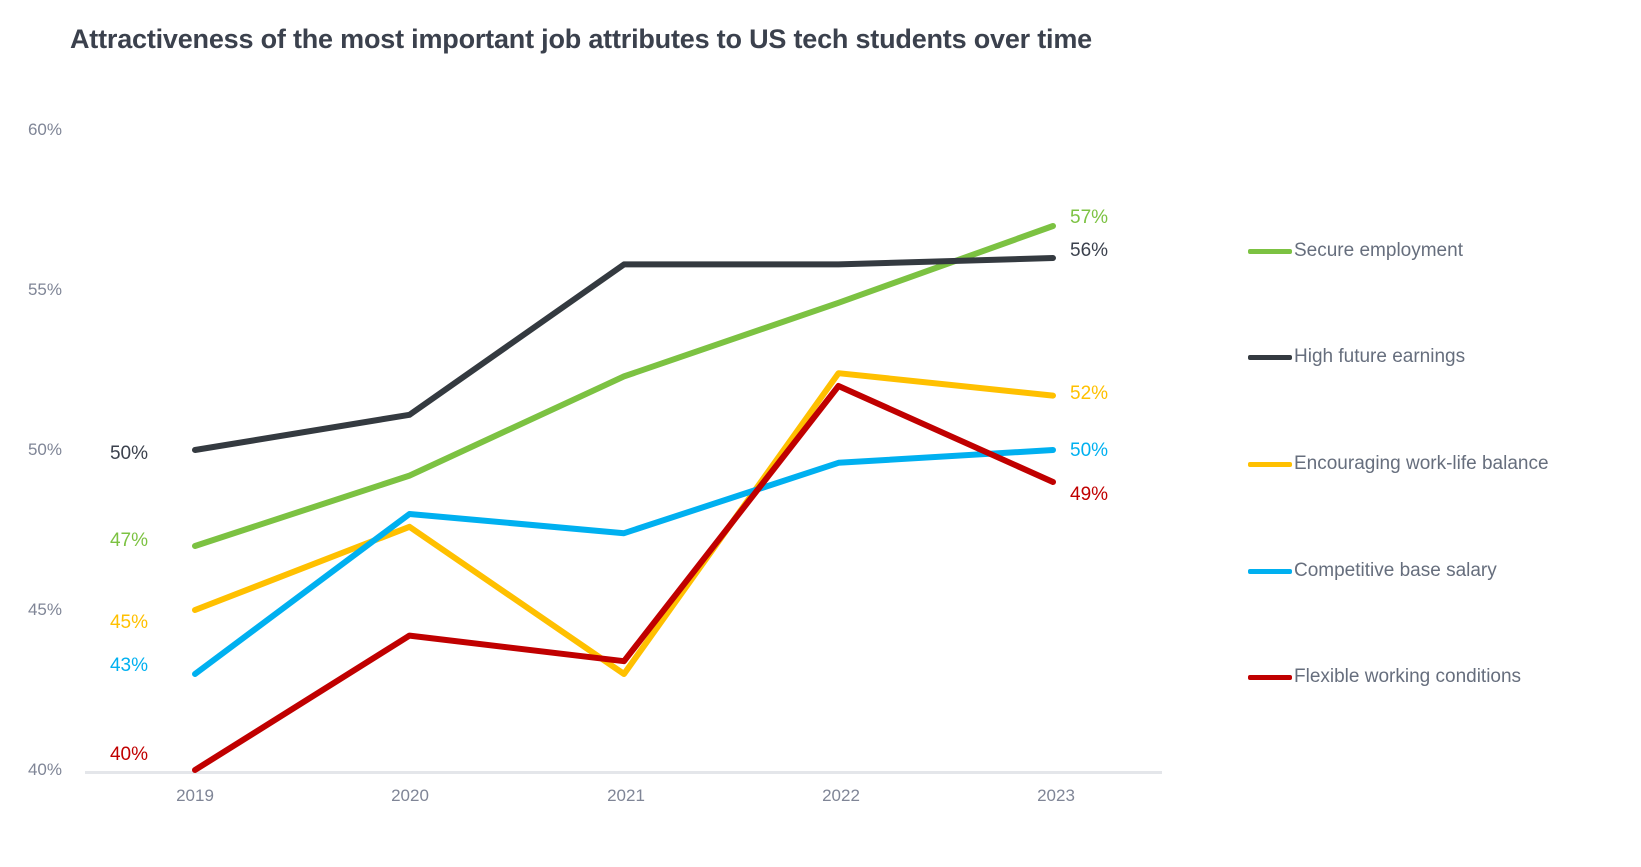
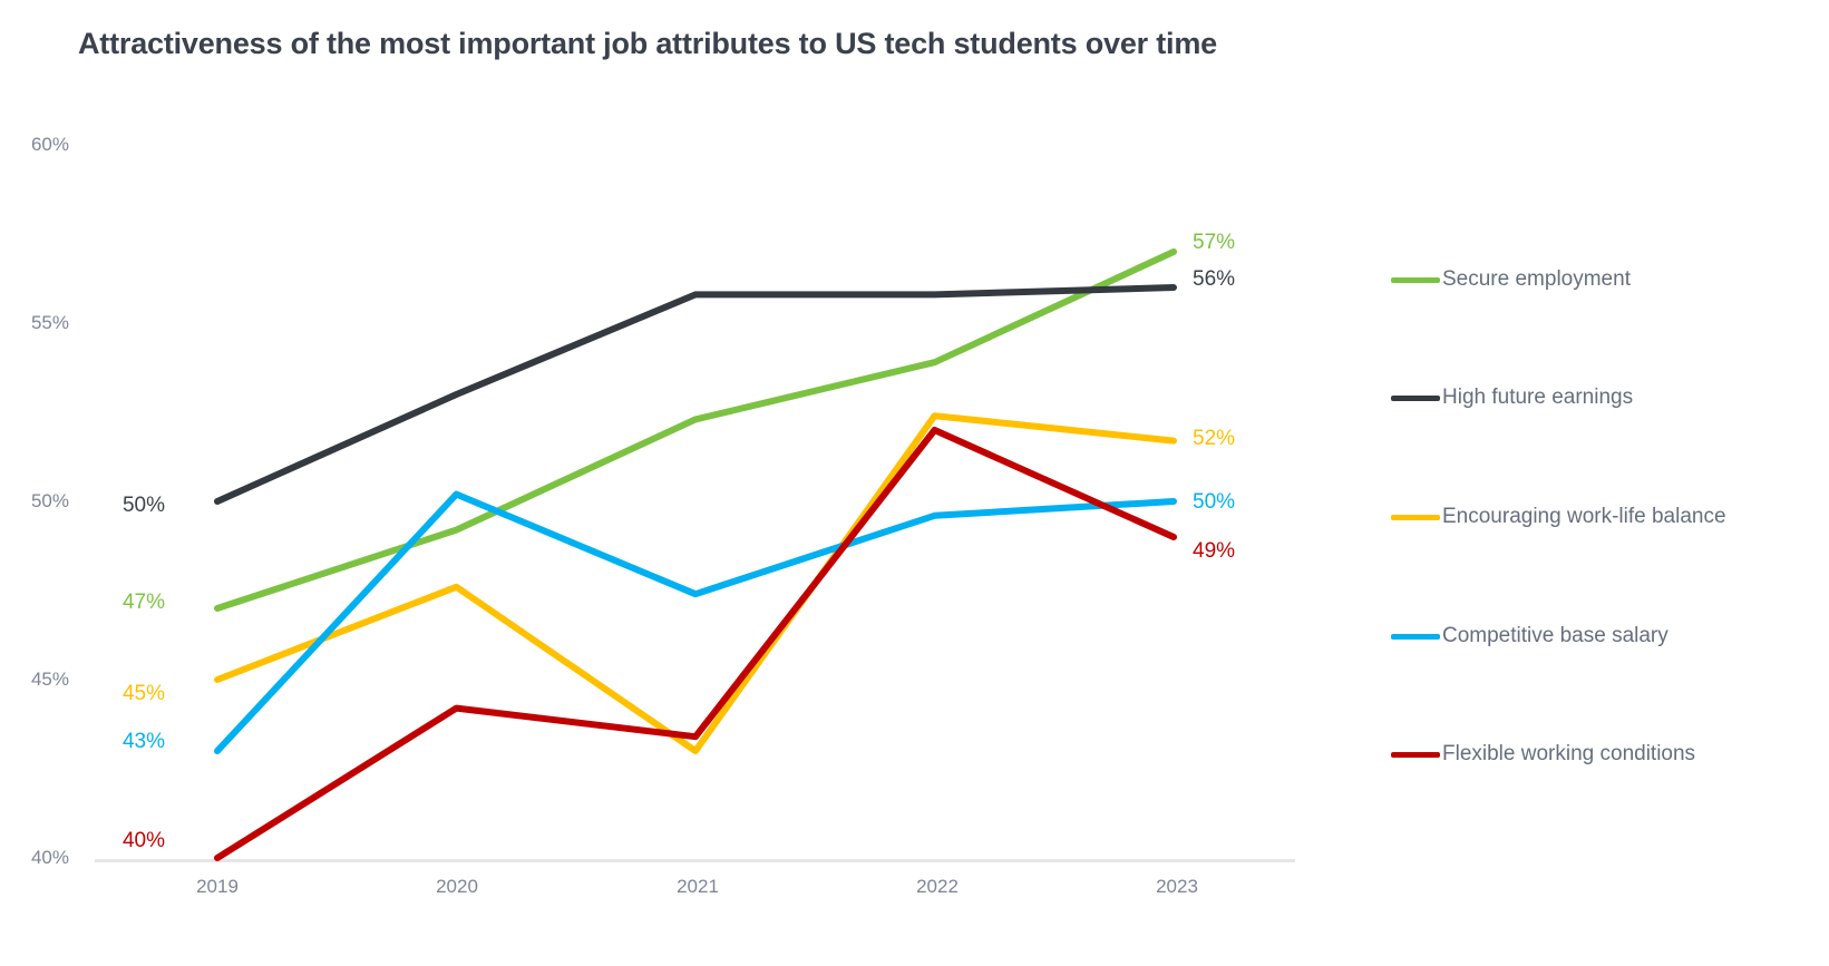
High future earnings/2020: 51.1% -> 53.0%
Competitive base salary/2020: 48.0% -> 50.2%
Secure employment/2022: 54.6% -> 53.9%
